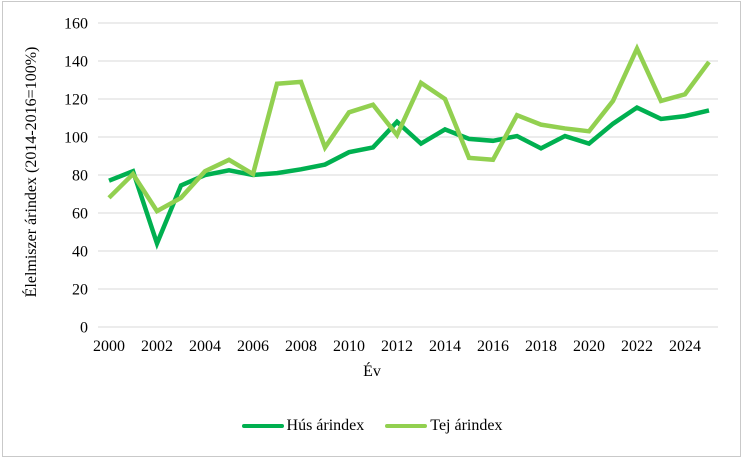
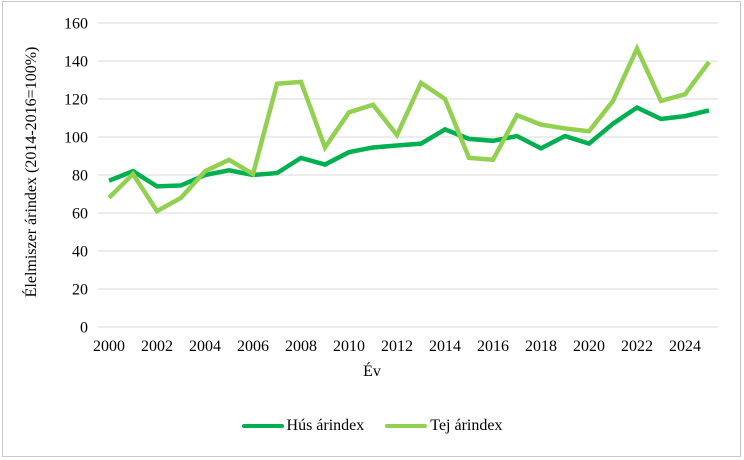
Hús árindex/2002: 44 -> 74
Hús árindex/2008: 83 -> 89
Hús árindex/2012: 108 -> 96
